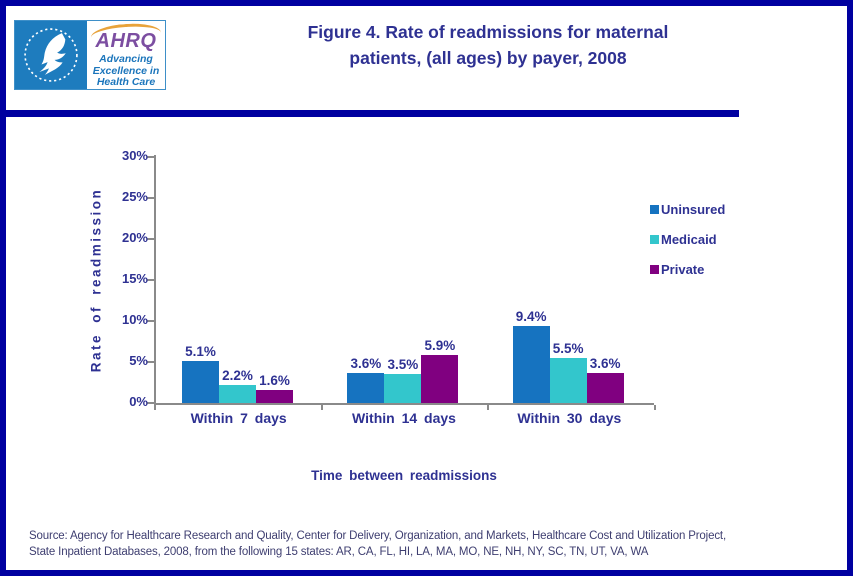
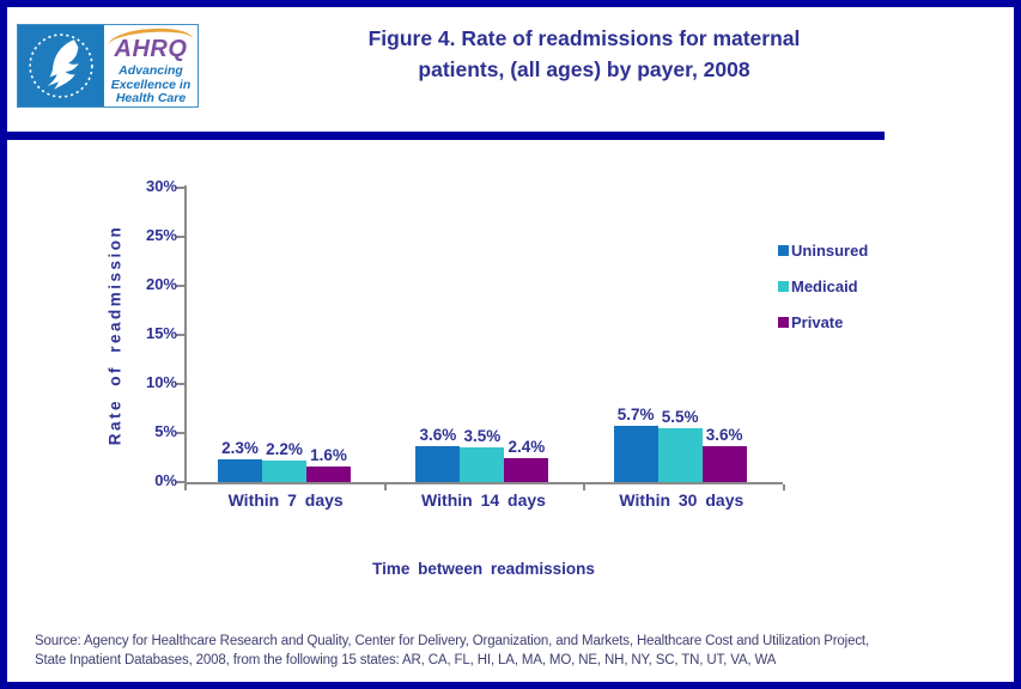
Uninsured/Within 7 days: 5.1% -> 2.3%
Private/Within 14 days: 5.9% -> 2.4%
Uninsured/Within 30 days: 9.4% -> 5.7%
